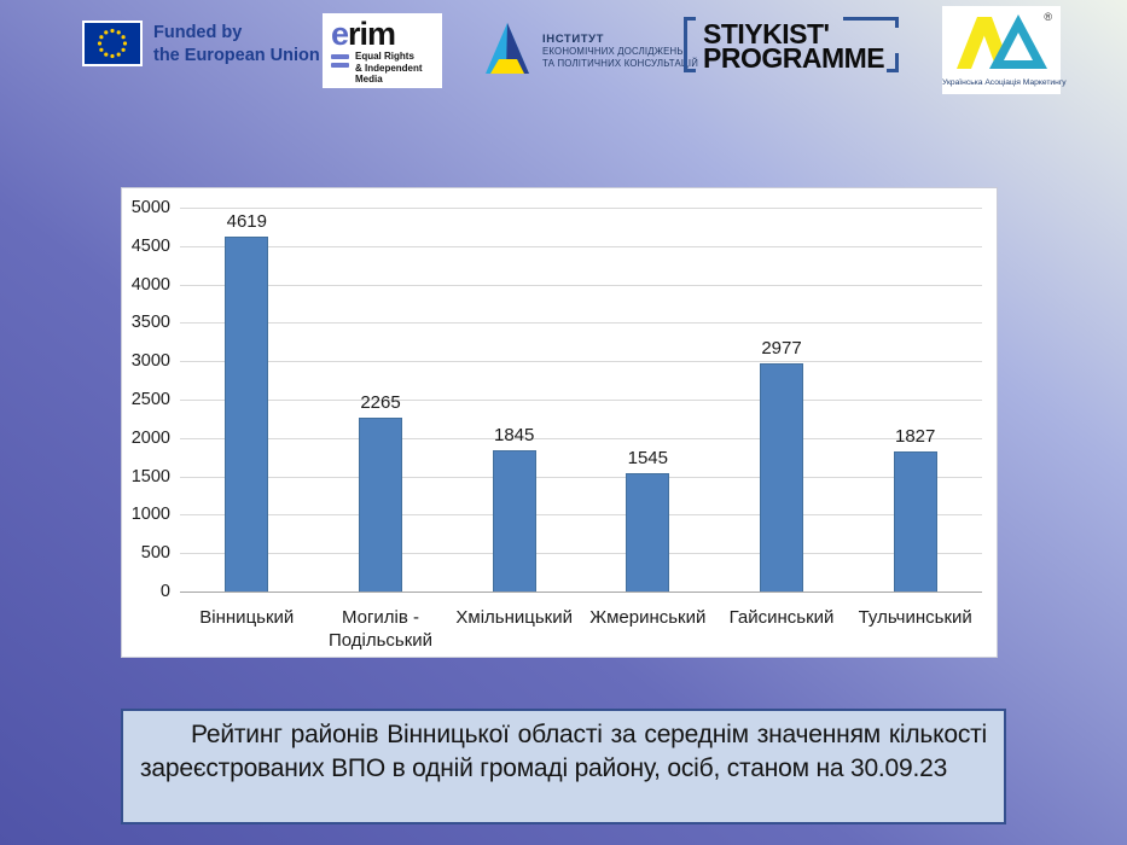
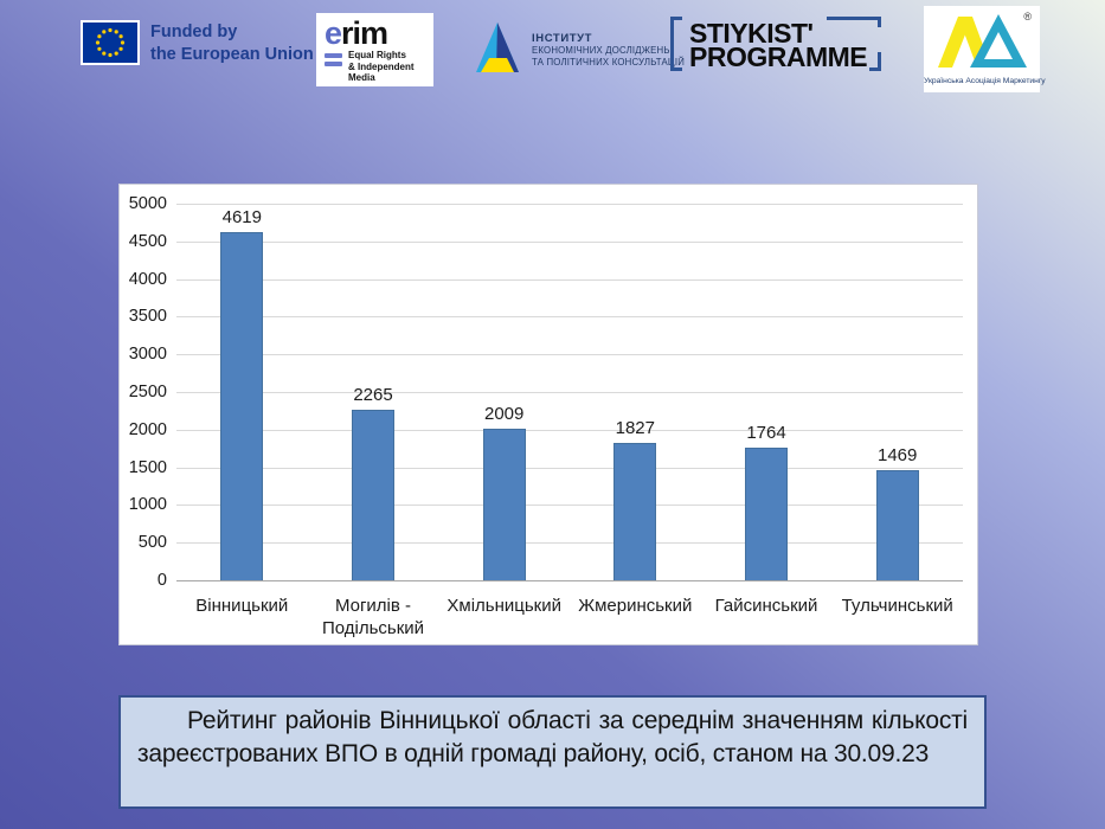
Хмільницький: 1845 -> 2009
Жмеринський: 1545 -> 1827
Гайсинський: 2977 -> 1764
Тульчинський: 1827 -> 1469
